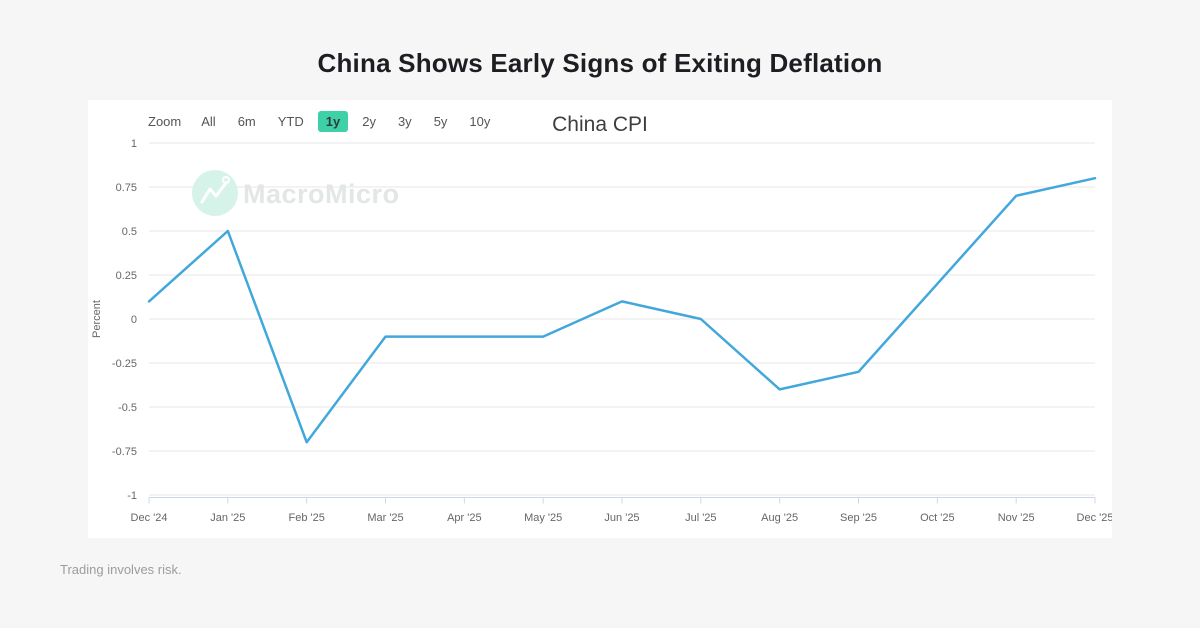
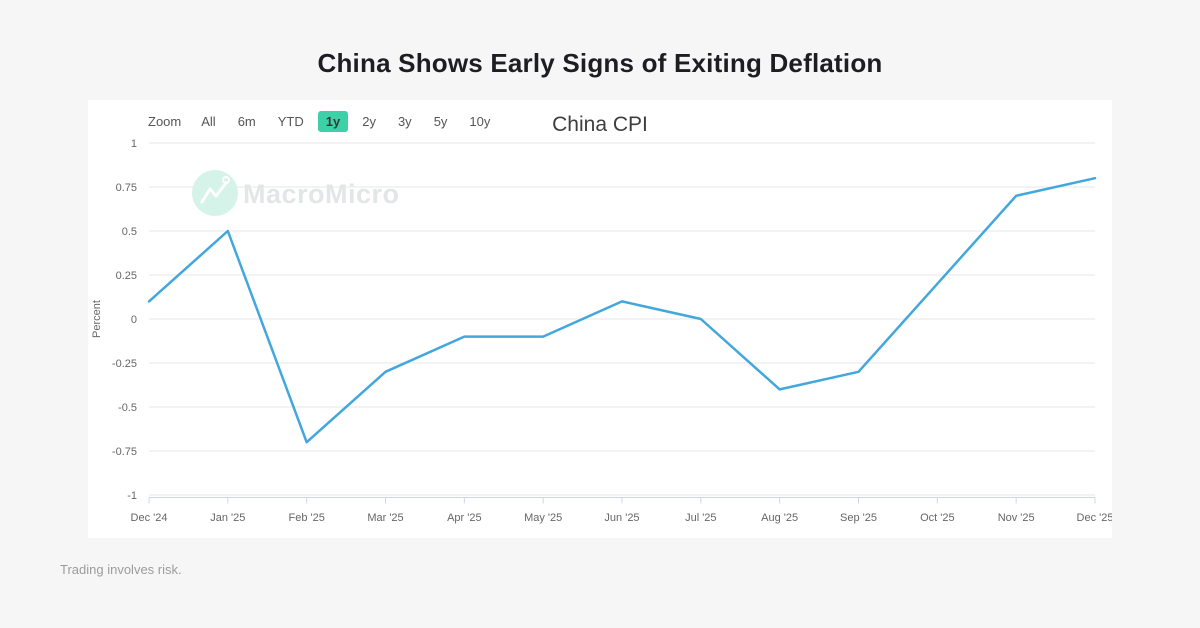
Mar '25: -0.1 -> -0.3
